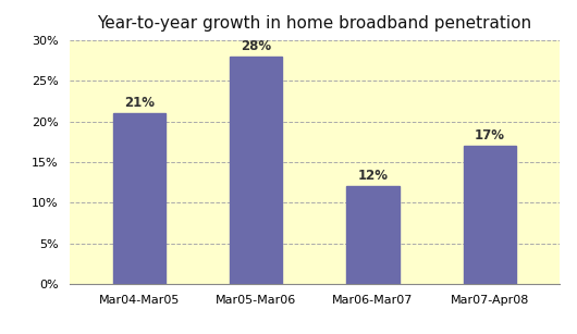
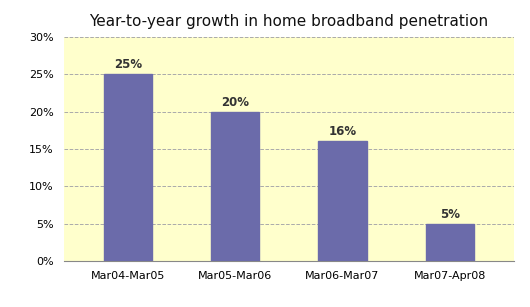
Mar04-Mar05: 21% -> 25%
Mar05-Mar06: 28% -> 20%
Mar06-Mar07: 12% -> 16%
Mar07-Apr08: 17% -> 5%
